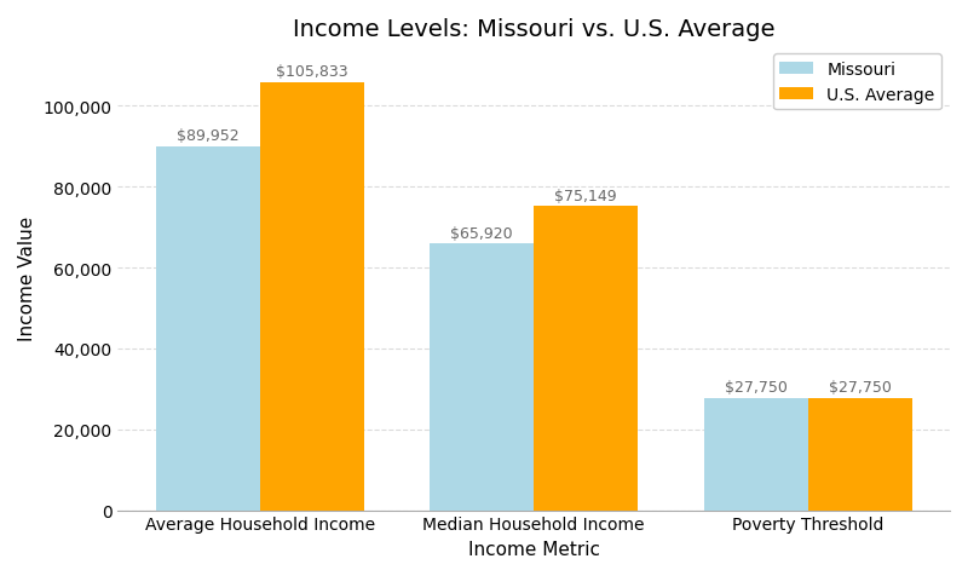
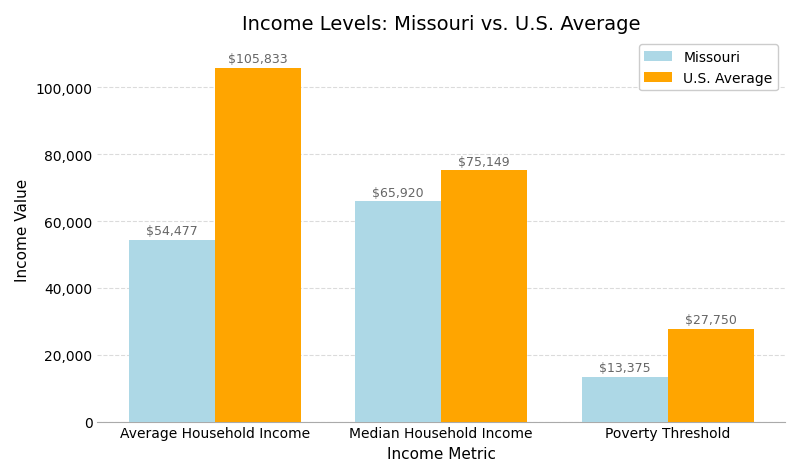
Missouri/Average Household Income: $89,952 -> $54,477
Missouri/Poverty Threshold: $27,750 -> $13,375
